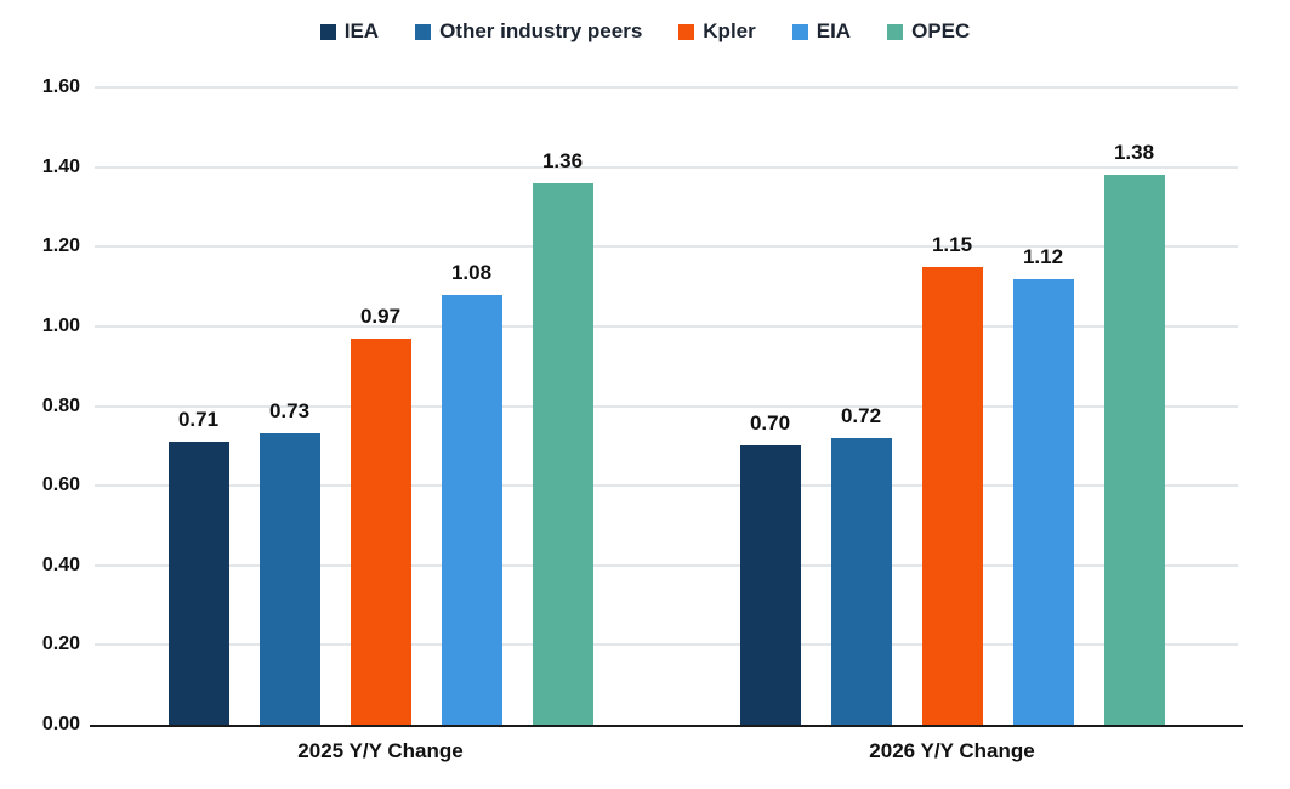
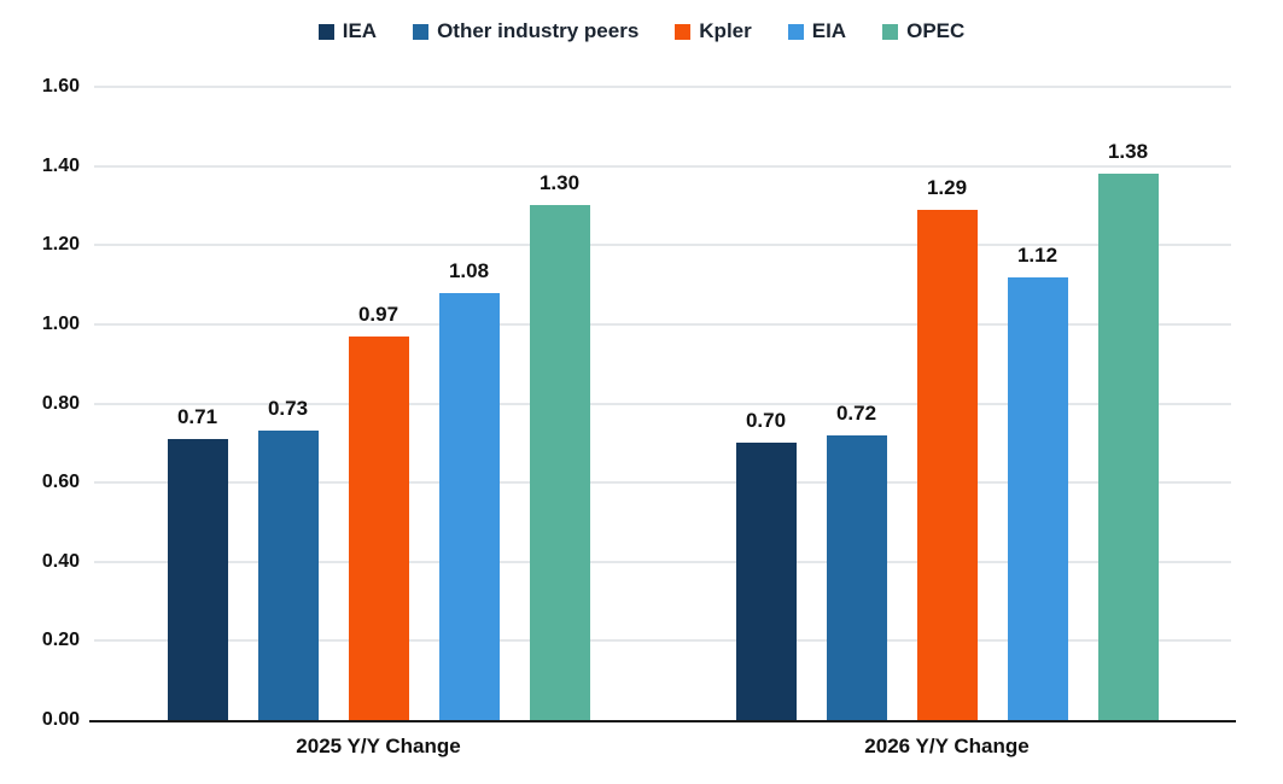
OPEC/2025 Y/Y Change: 1.36 -> 1.30
Kpler/2026 Y/Y Change: 1.15 -> 1.29
